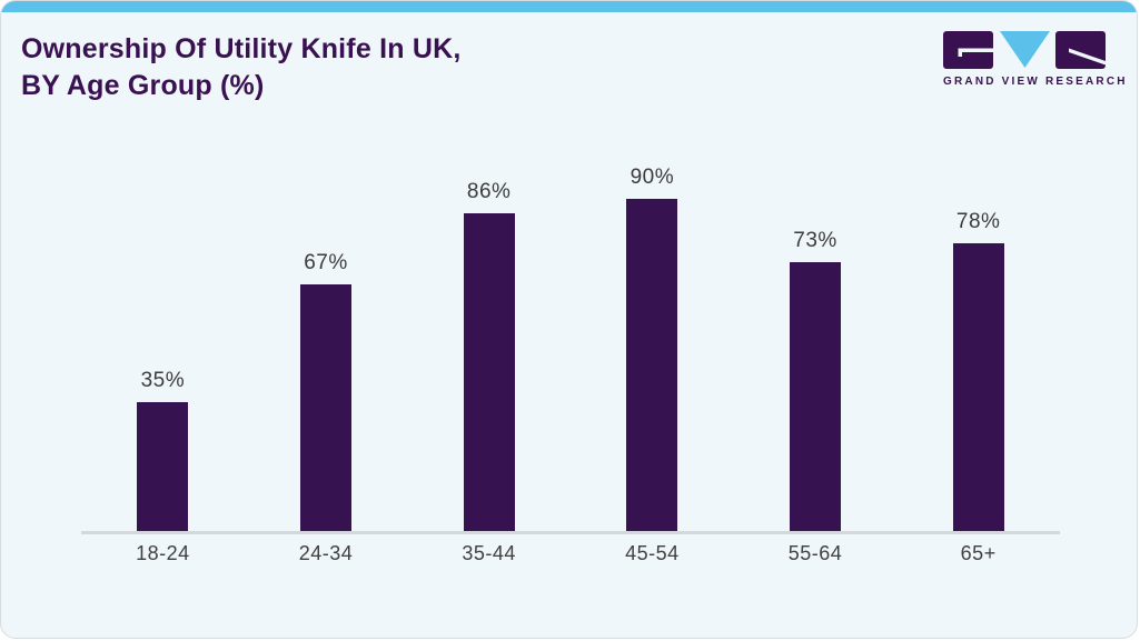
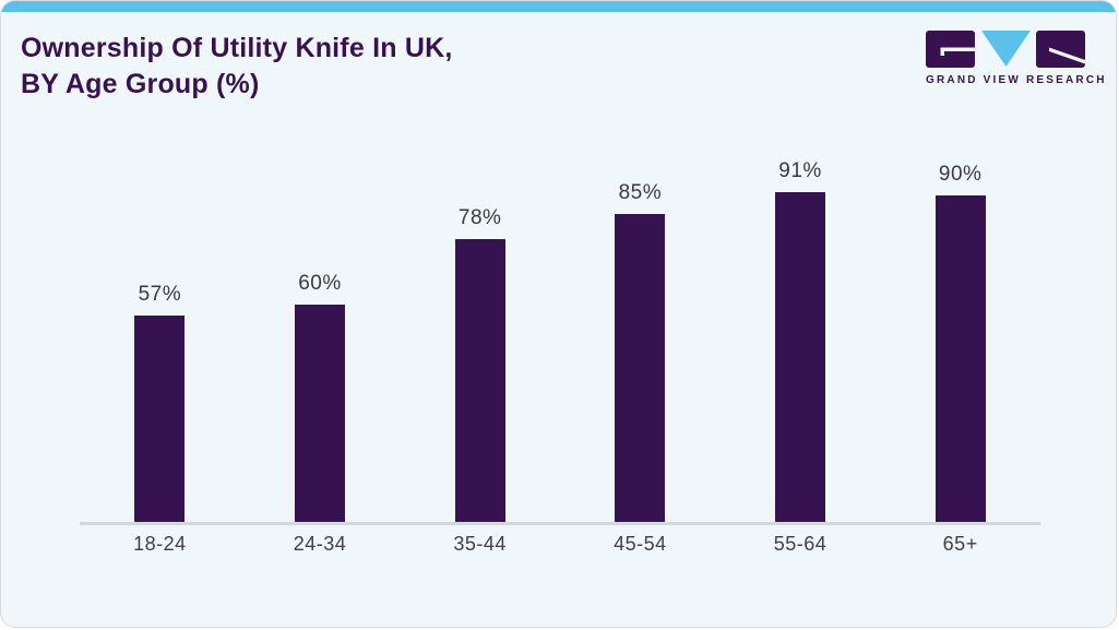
18-24: 35% -> 57%
24-34: 67% -> 60%
35-44: 86% -> 78%
45-54: 90% -> 85%
55-64: 73% -> 91%
65+: 78% -> 90%
